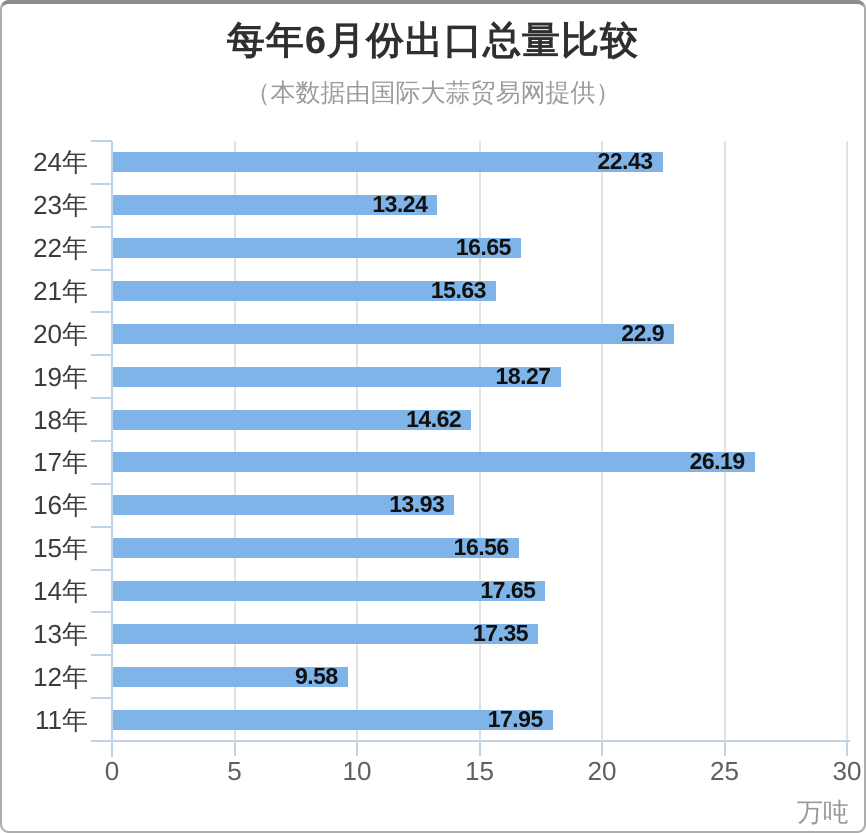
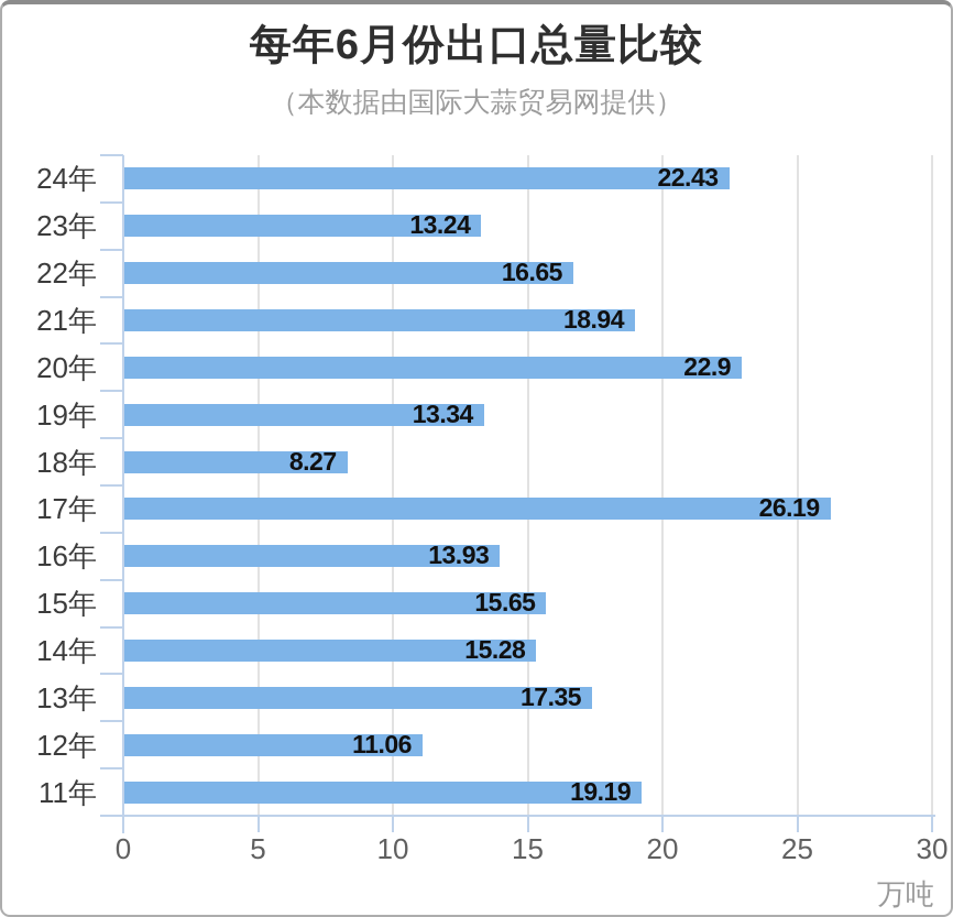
21年: 15.63 -> 18.94
19年: 18.27 -> 13.34
18年: 14.62 -> 8.27
15年: 16.56 -> 15.65
14年: 17.65 -> 15.28
12年: 9.58 -> 11.06
11年: 17.95 -> 19.19
